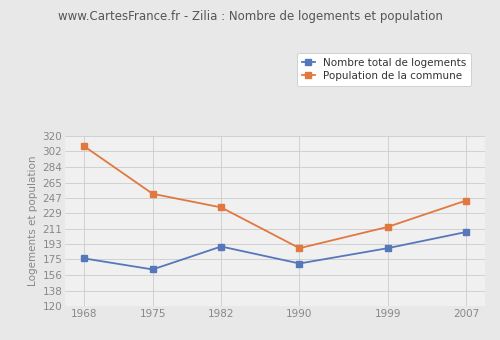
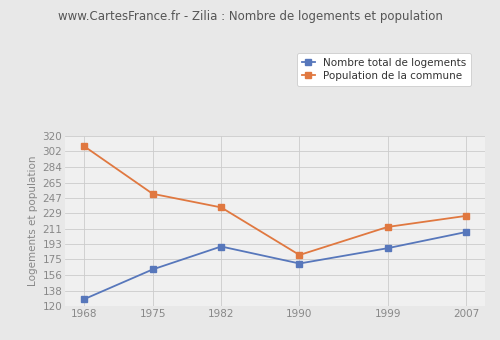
Nombre total de logements/1968: 176 -> 128
Population de la commune/1990: 188 -> 180
Population de la commune/2007: 244 -> 226
